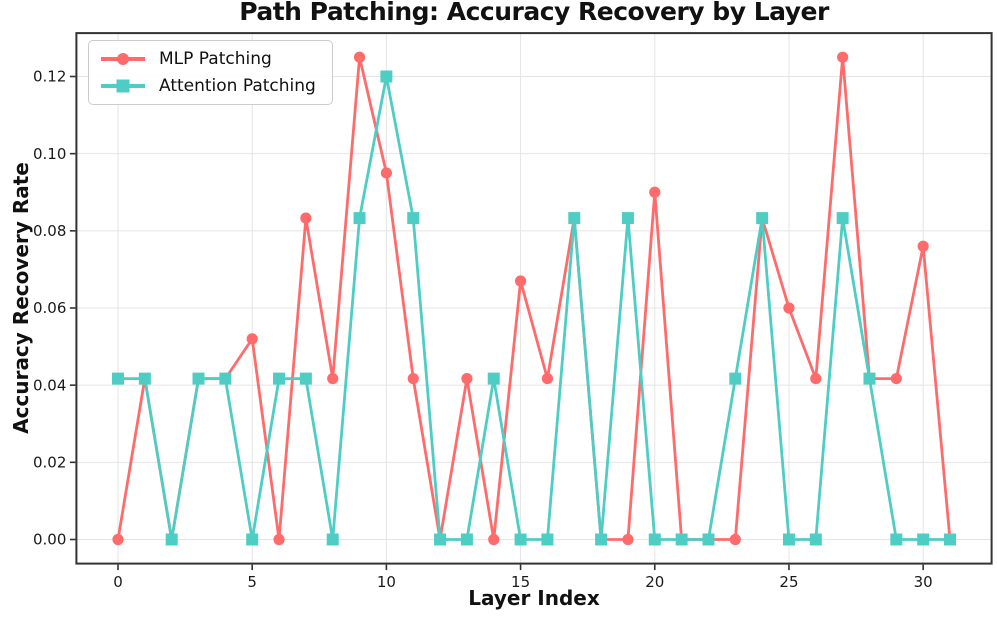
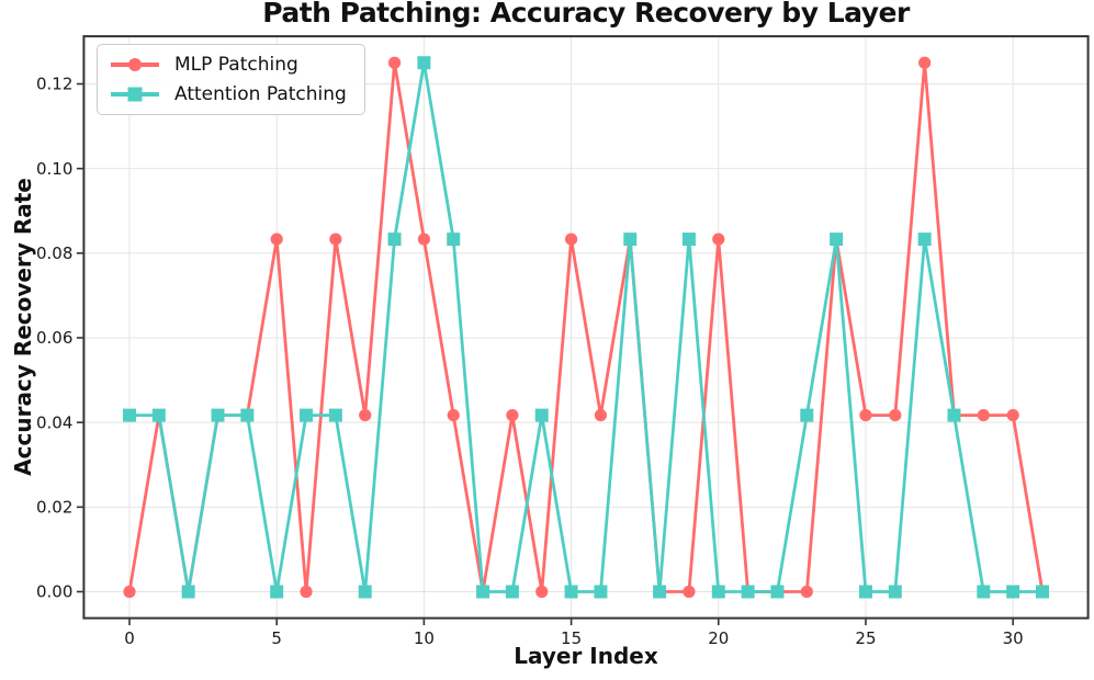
MLP Patching/5: 0.052 -> 0.083
MLP Patching/10: 0.095 -> 0.083
Attention Patching/10: 0.120 -> 0.125
MLP Patching/15: 0.067 -> 0.083
MLP Patching/20: 0.090 -> 0.083
MLP Patching/25: 0.060 -> 0.042
MLP Patching/30: 0.076 -> 0.042
